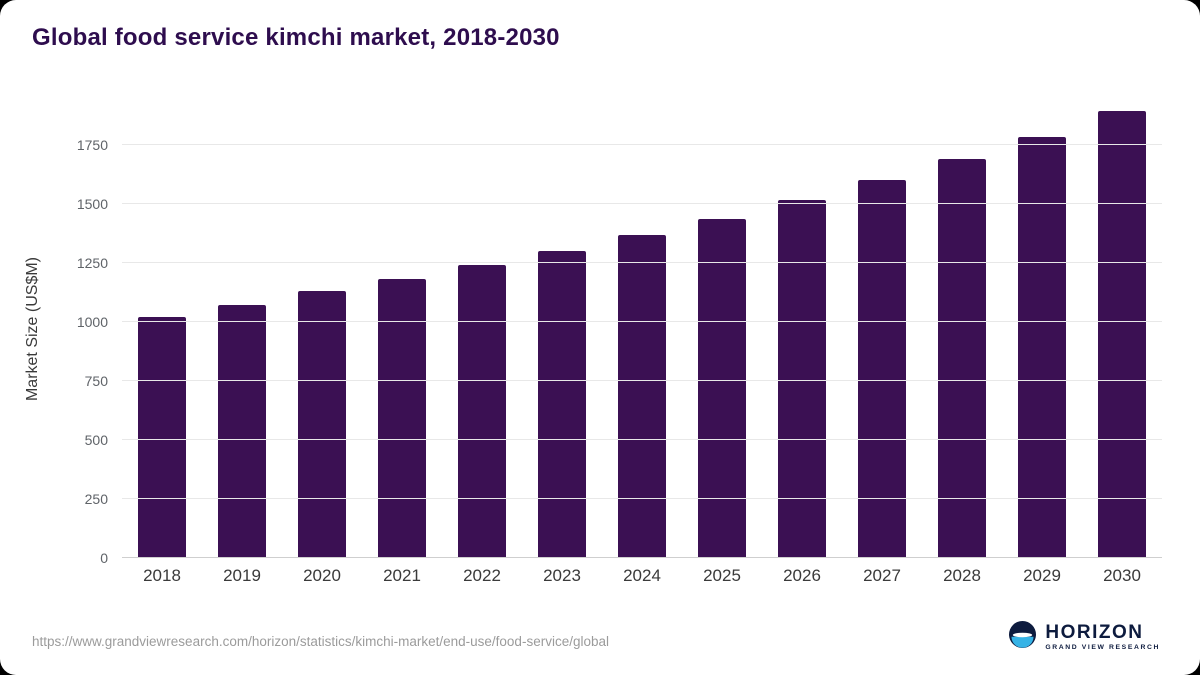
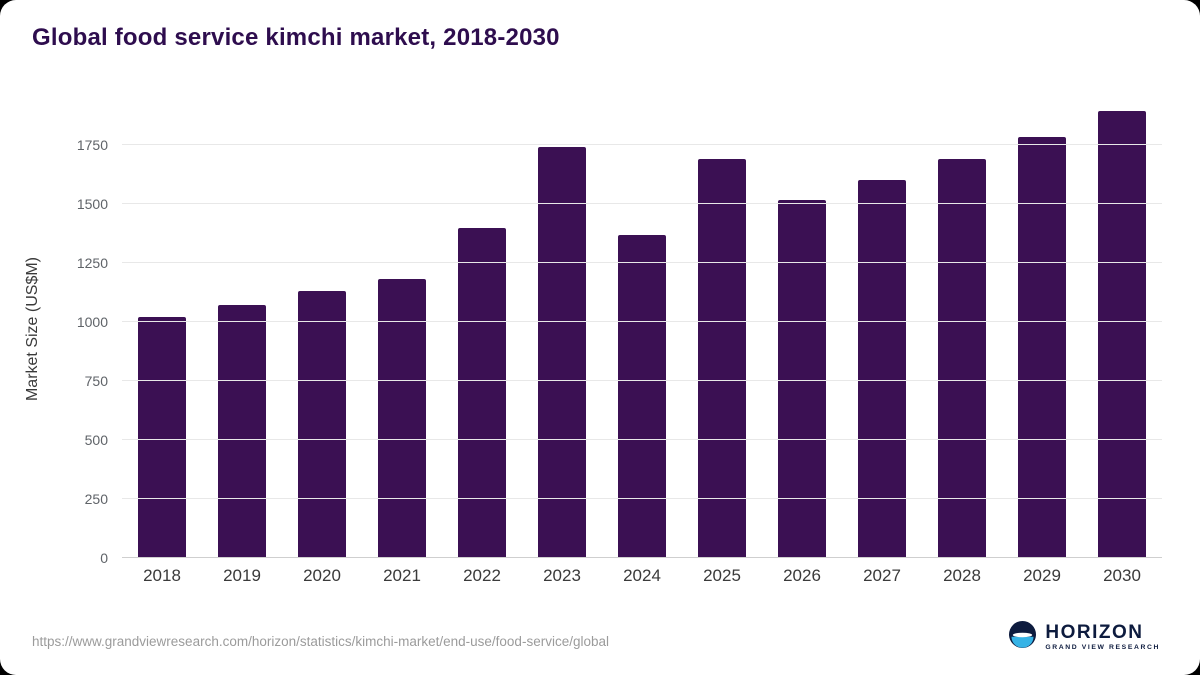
2022: 1240 -> 1400
2023: 1300 -> 1740
2025: 1440 -> 1690
